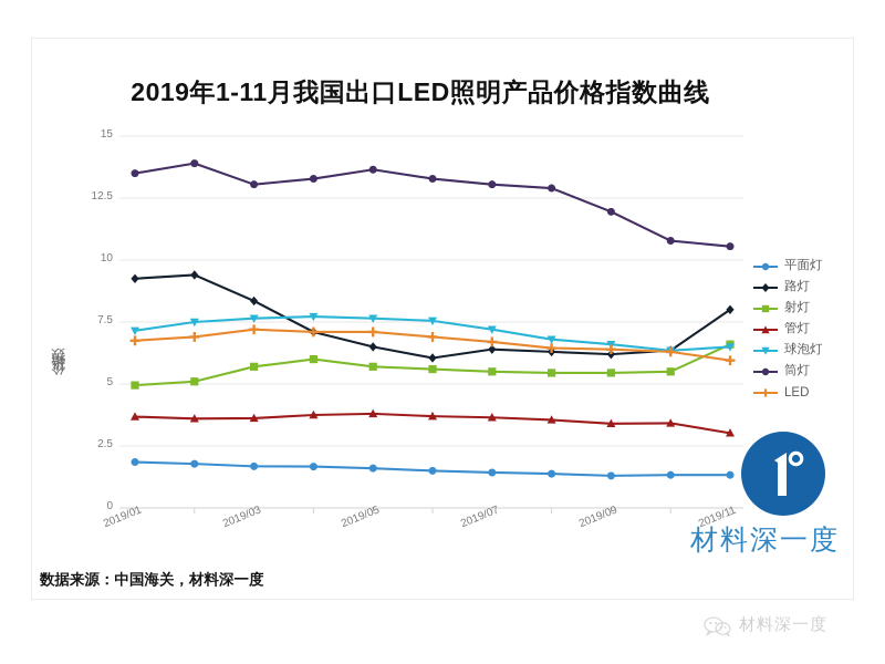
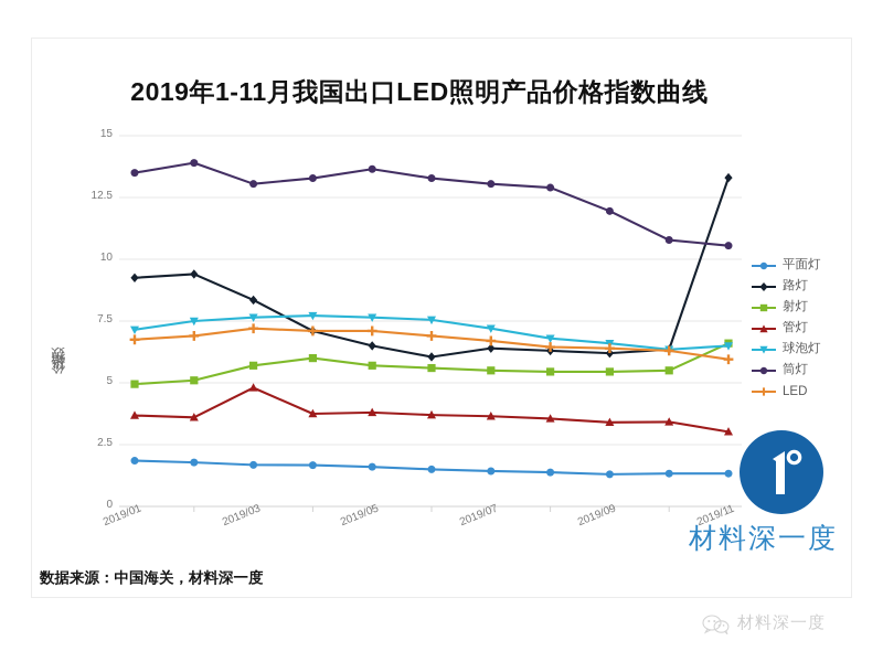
管灯/2019/03: 3.6 -> 4.8
路灯/2019/11: 8.0 -> 13.3
